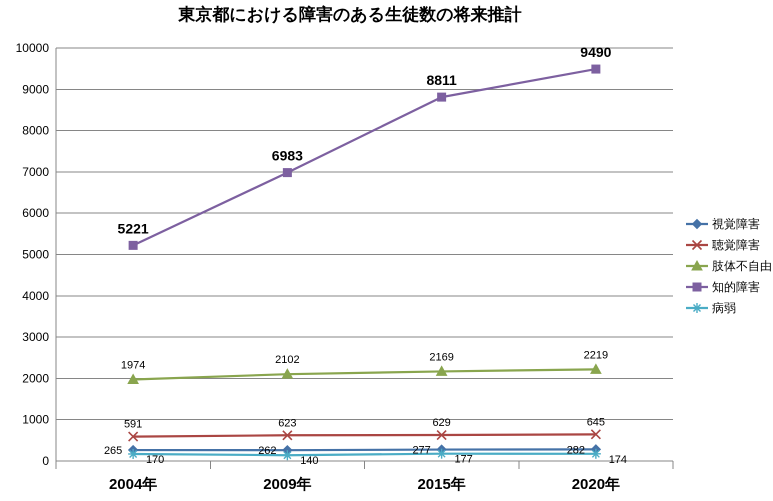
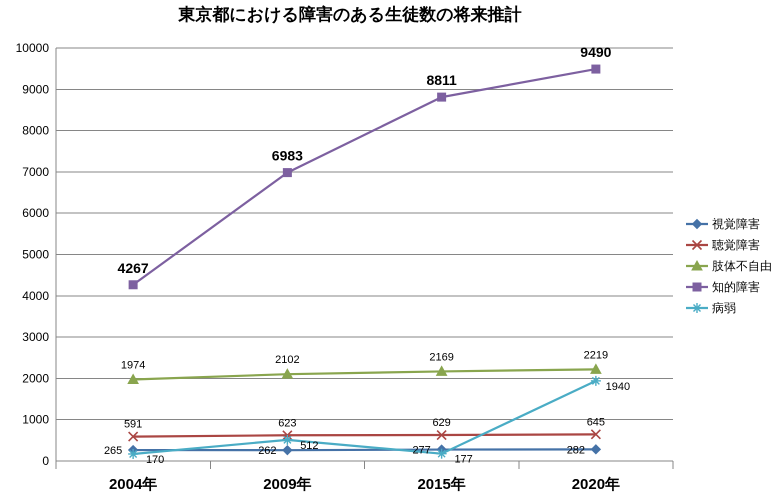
知的障害/2004年: 5221 -> 4267
病弱/2009年: 140 -> 512
病弱/2020年: 174 -> 1940
